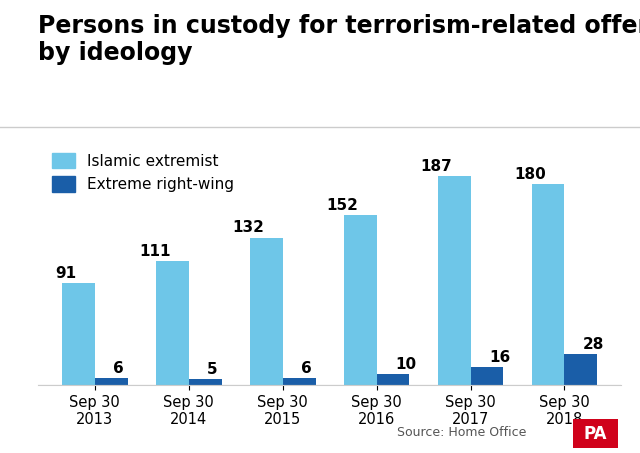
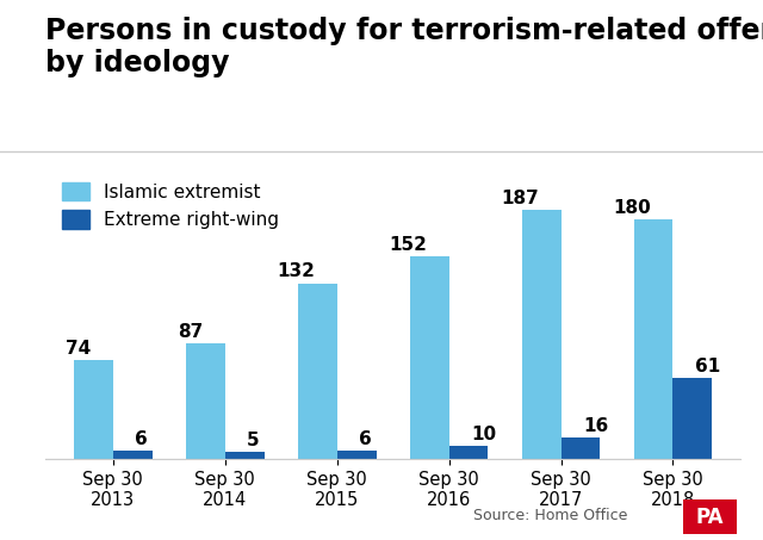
Islamic extremist/Sep 30 2013: 91 -> 74
Islamic extremist/Sep 30 2014: 111 -> 87
Extreme right-wing/Sep 30 2018: 28 -> 61
